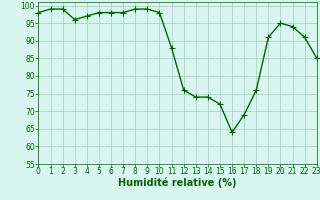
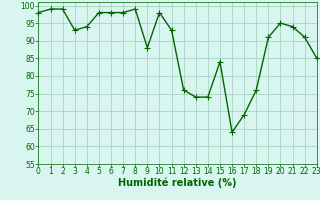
3: 96 -> 93
4: 97 -> 94
9: 99 -> 88
11: 88 -> 93
15: 72 -> 84
